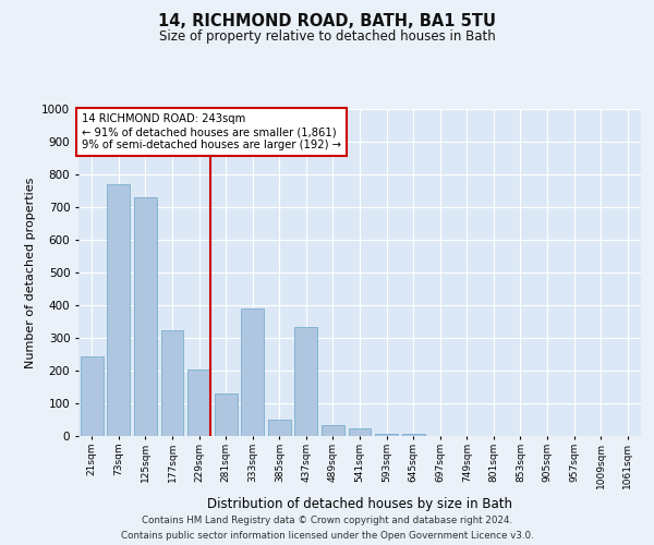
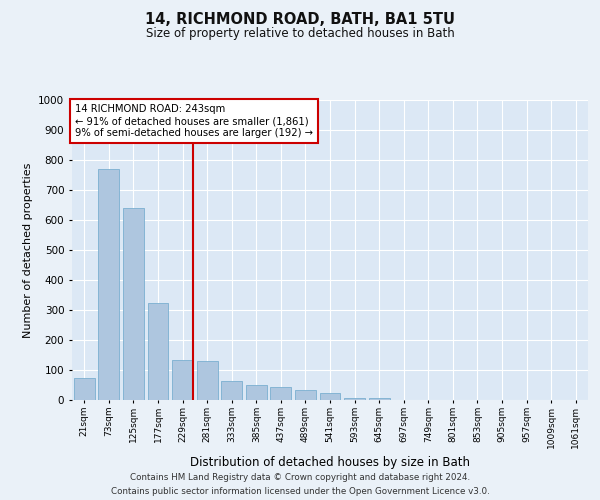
21sqm: 245 -> 75
125sqm: 730 -> 640
229sqm: 205 -> 135
333sqm: 390 -> 65
437sqm: 335 -> 45
